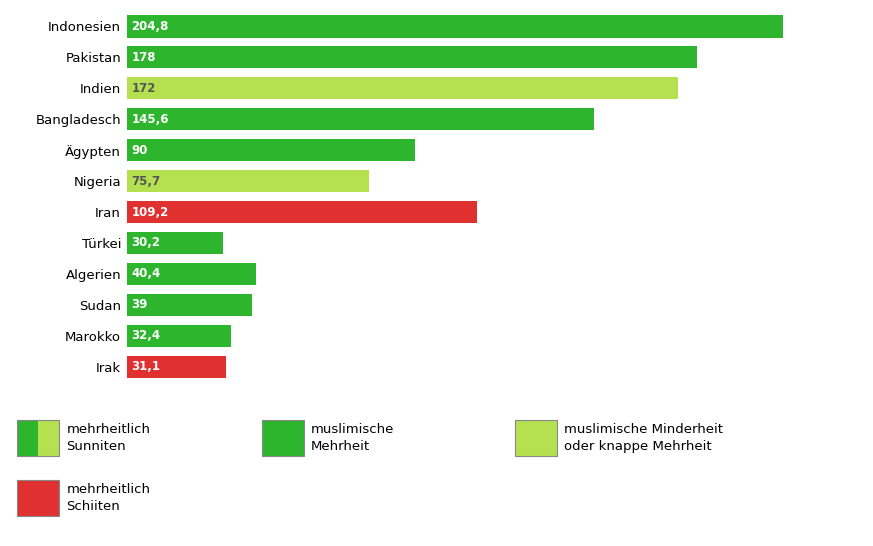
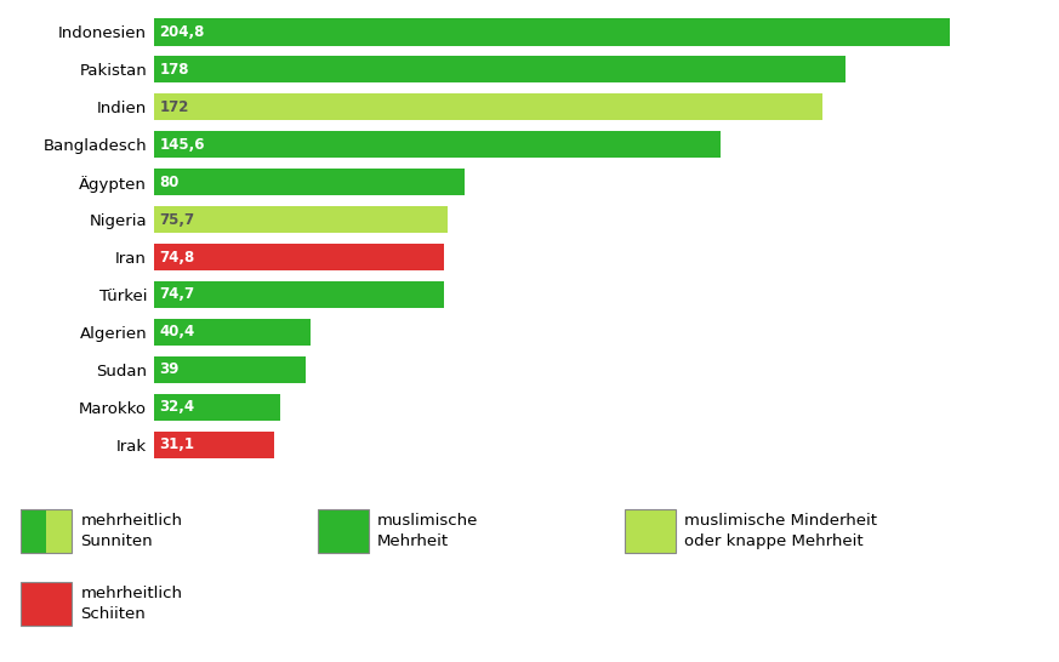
Ägypten: 90 -> 80
Iran: 109,2 -> 74,8
Türkei: 30,2 -> 74,7
